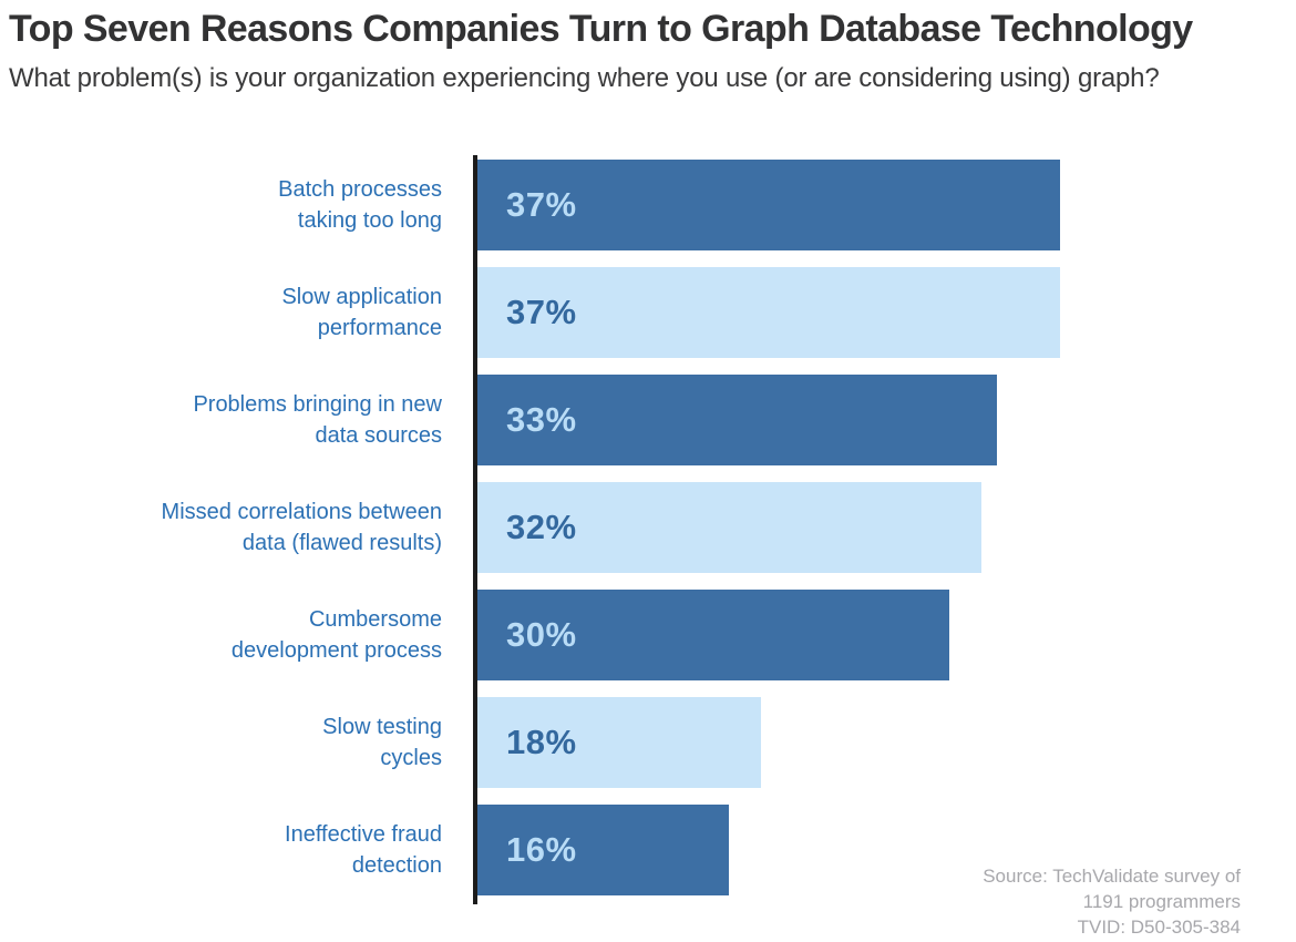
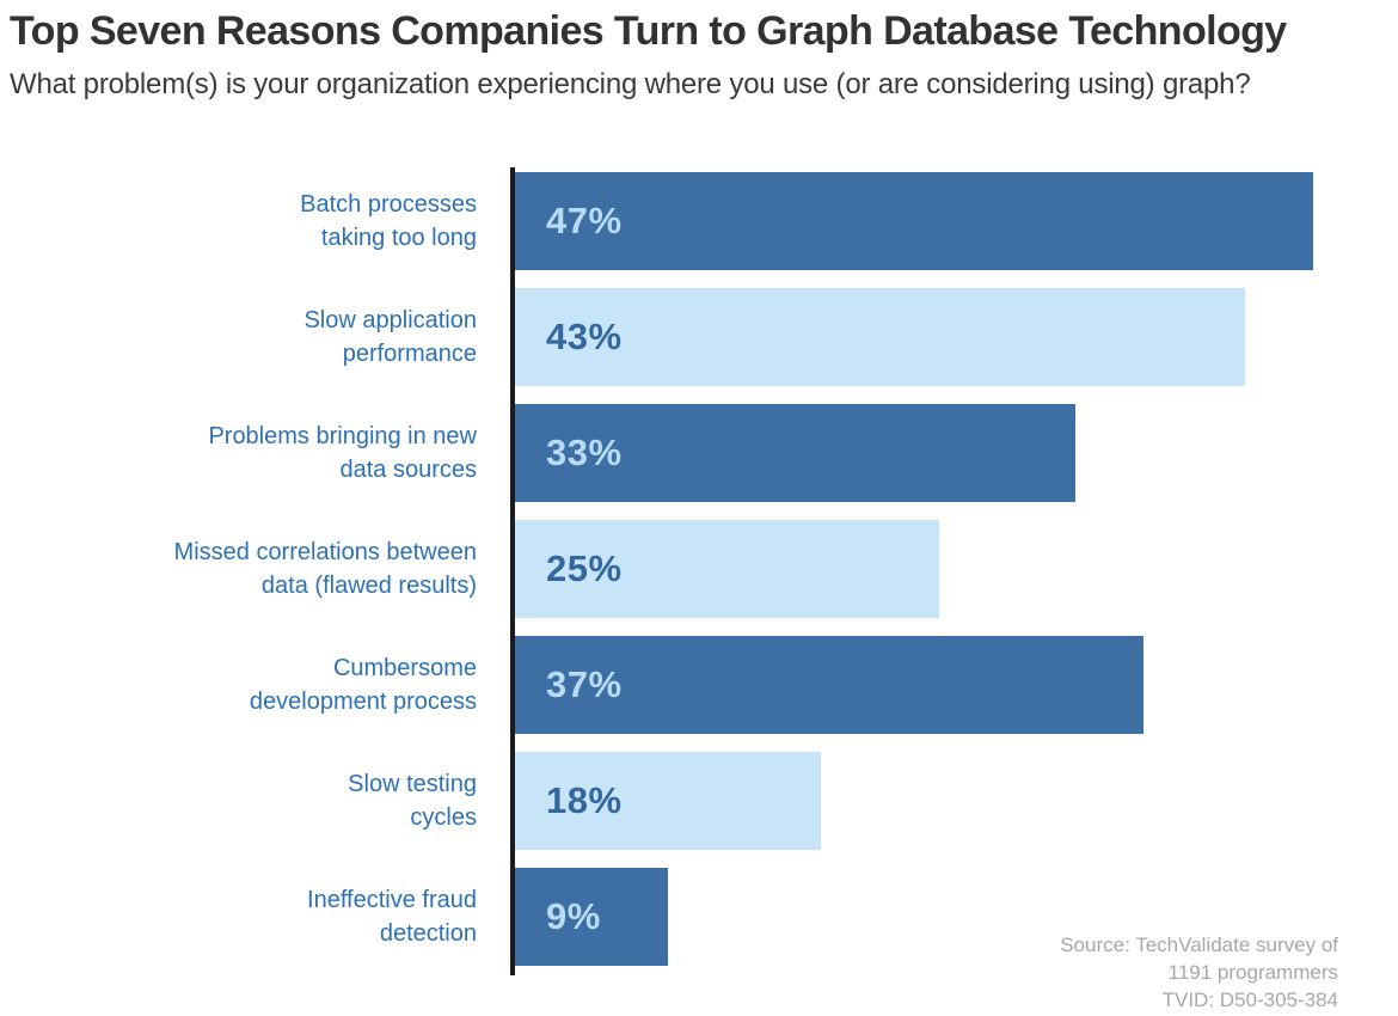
Batch processes taking too long: 37% -> 47%
Slow application performance: 37% -> 43%
Missed correlations between data (flawed results): 32% -> 25%
Cumbersome development process: 30% -> 37%
Ineffective fraud detection: 16% -> 9%
